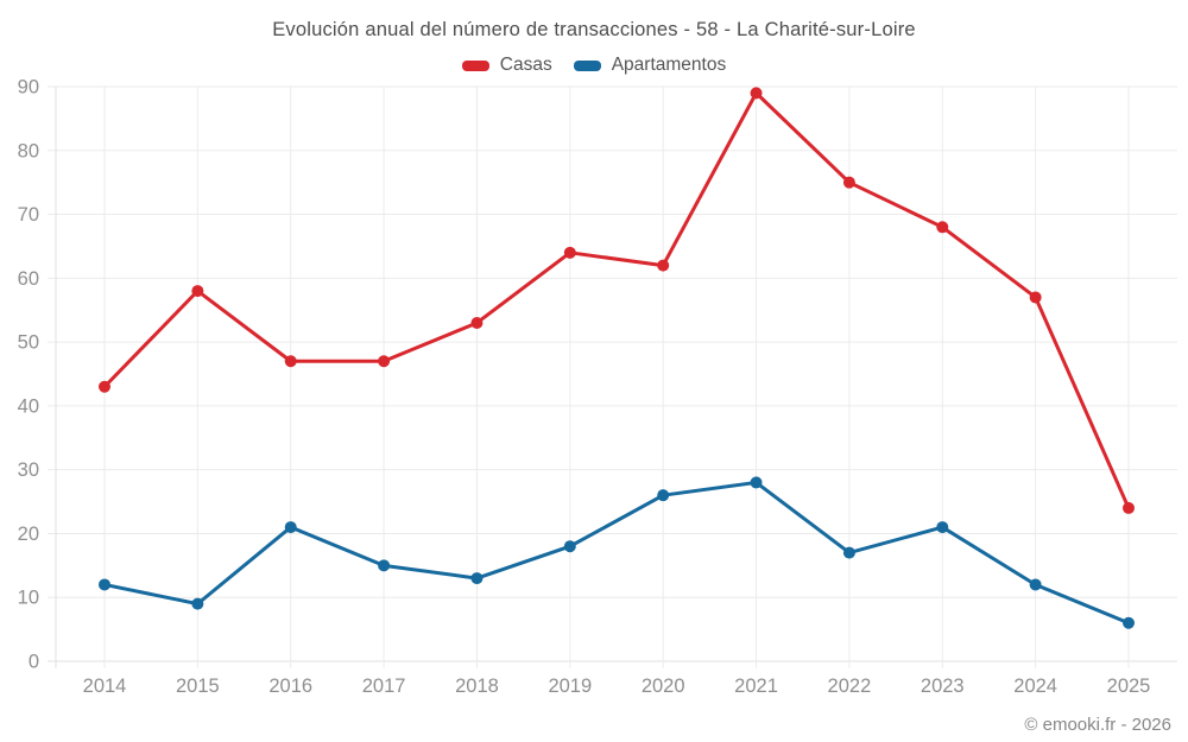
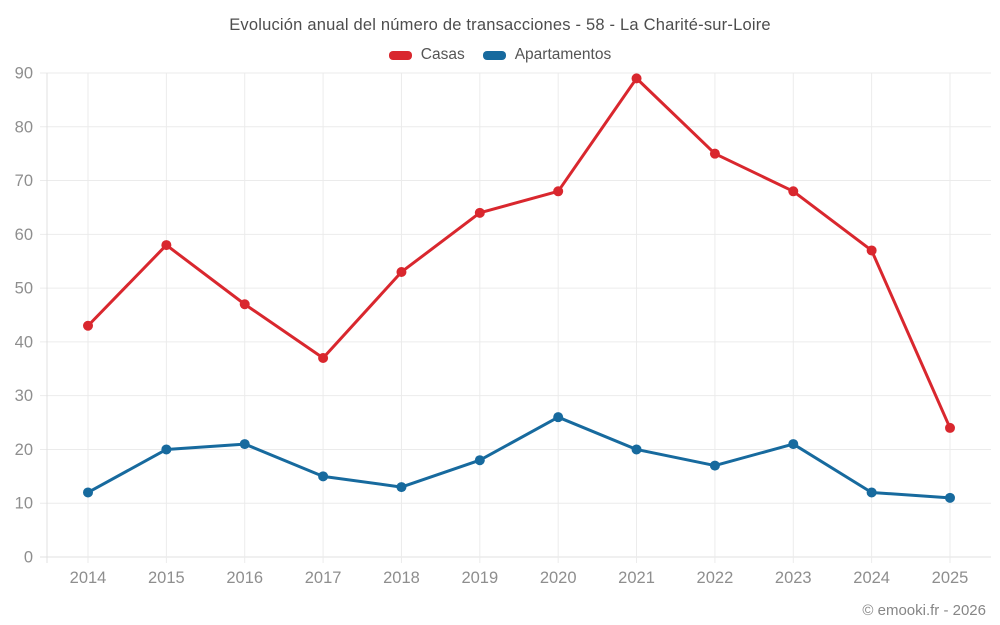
Apartamentos/2015: 9 -> 20
Casas/2017: 47 -> 37
Casas/2020: 62 -> 68
Apartamentos/2021: 28 -> 20
Apartamentos/2025: 6 -> 11
